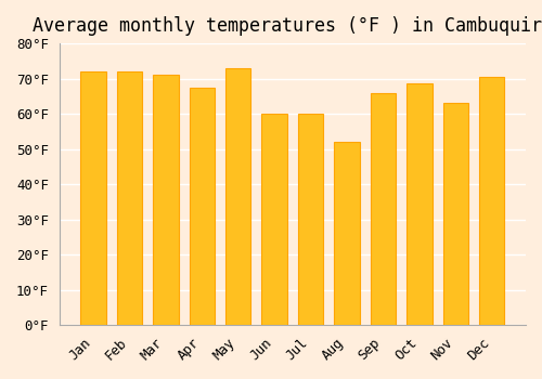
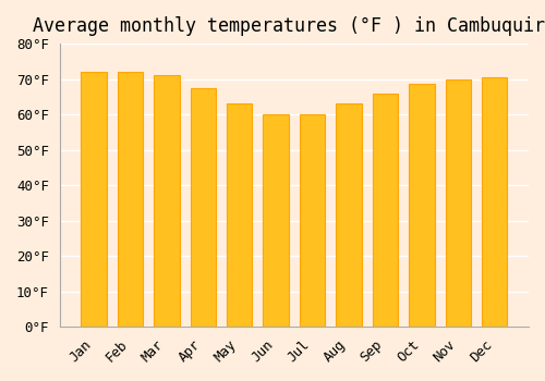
May: 73.0°F -> 63.0°F
Aug: 52.0°F -> 63.0°F
Nov: 63.0°F -> 70.0°F
